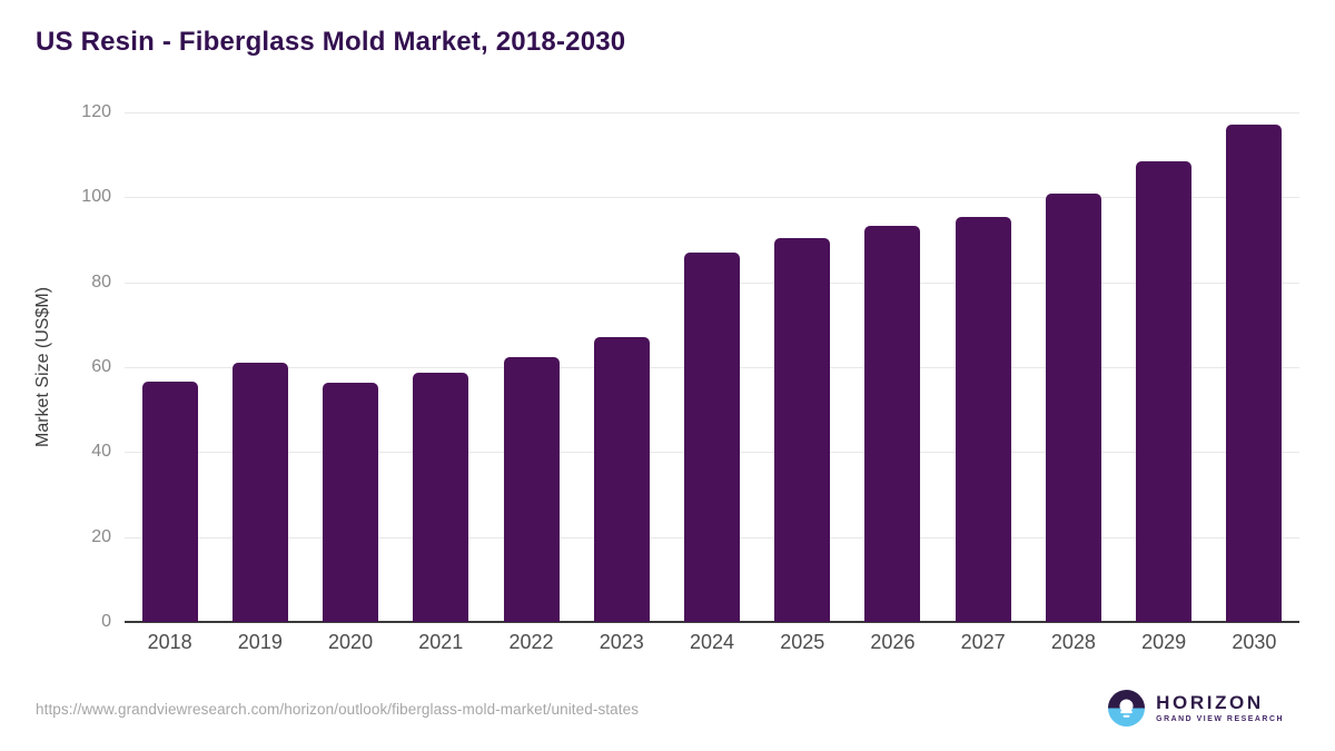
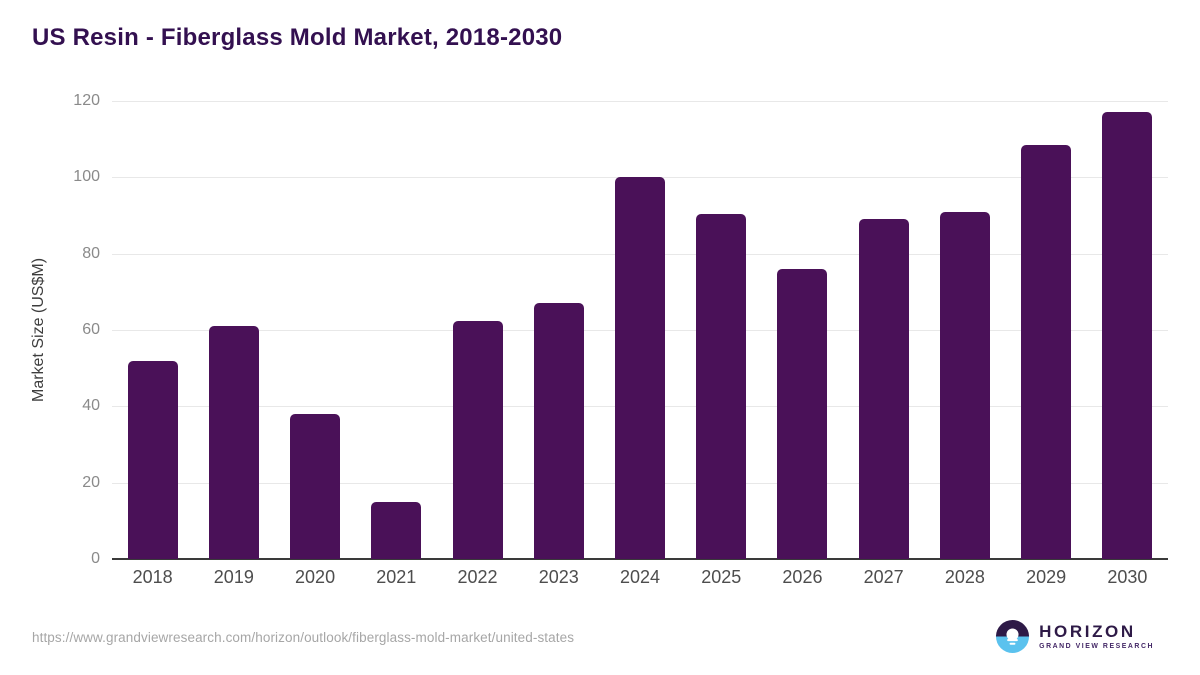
2018: 57 -> 52
2020: 56 -> 38
2021: 59 -> 15
2024: 87 -> 100
2026: 93 -> 76
2027: 95 -> 89
2028: 101 -> 91
